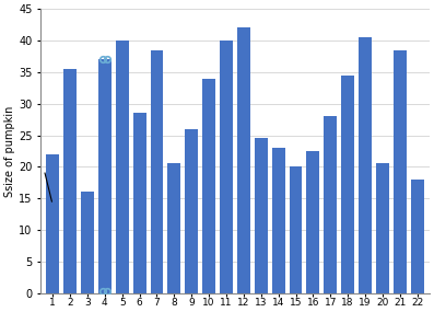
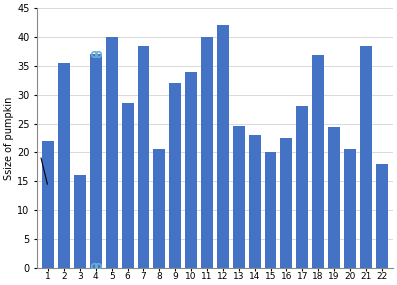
9: 26.0 -> 32.0
18: 34.5 -> 36.8
19: 40.5 -> 24.4
